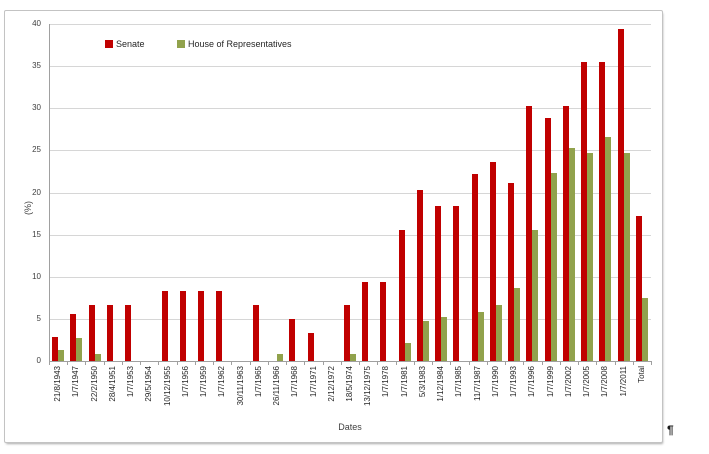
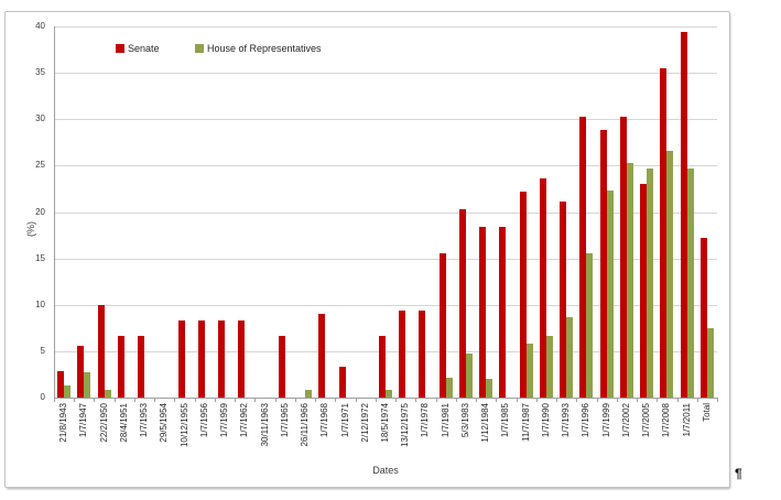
Senate/22/2/1950: 7 -> 10
Senate/1/7/1968: 5 -> 9
House of Representatives/1/12/1984: 5 -> 2
Senate/1/7/2005: 36 -> 23
